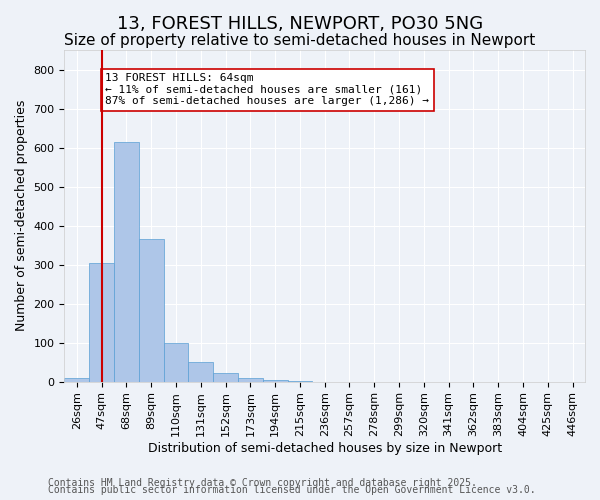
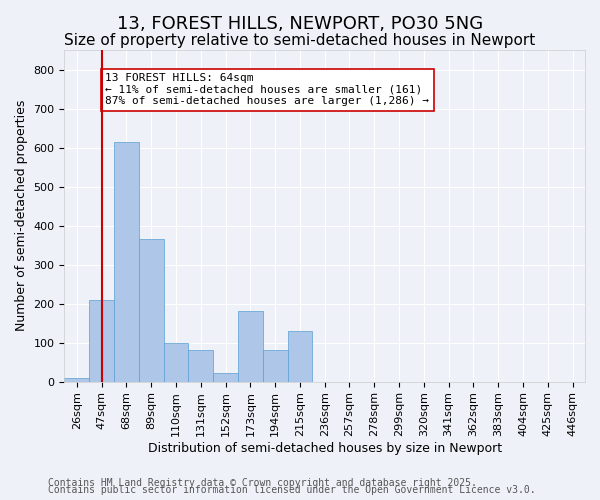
47sqm: 305 -> 210
131sqm: 50 -> 80
173sqm: 8 -> 180
194sqm: 3 -> 80
215sqm: 1 -> 130
